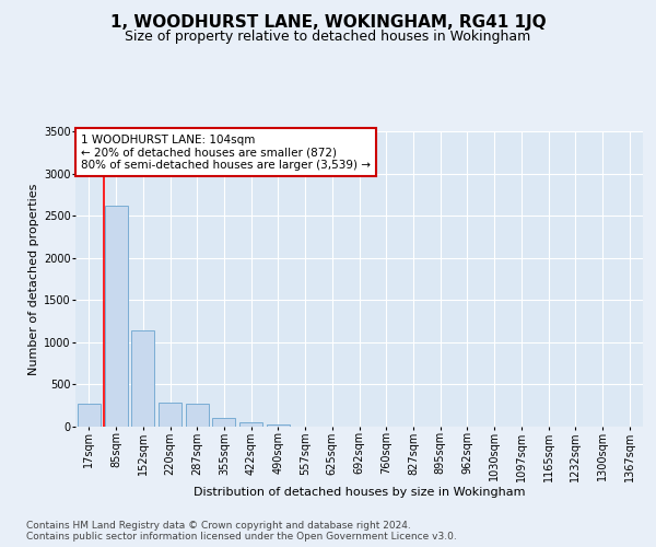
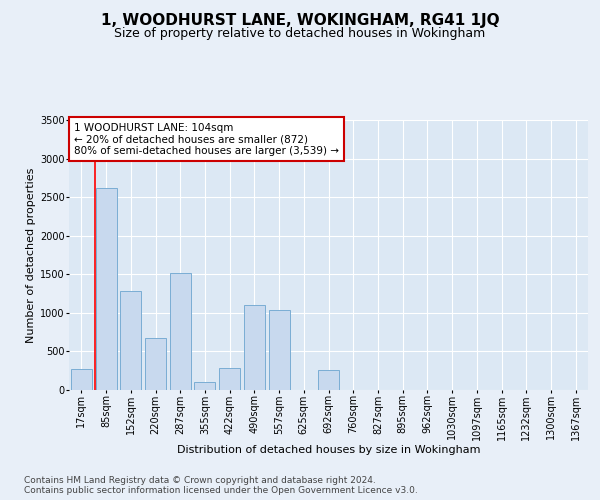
152sqm: 1140 -> 1280
220sqm: 280 -> 680
287sqm: 280 -> 1520
422sqm: 60 -> 280
490sqm: 30 -> 1100
557sqm: 0 -> 1040
692sqm: 0 -> 260
